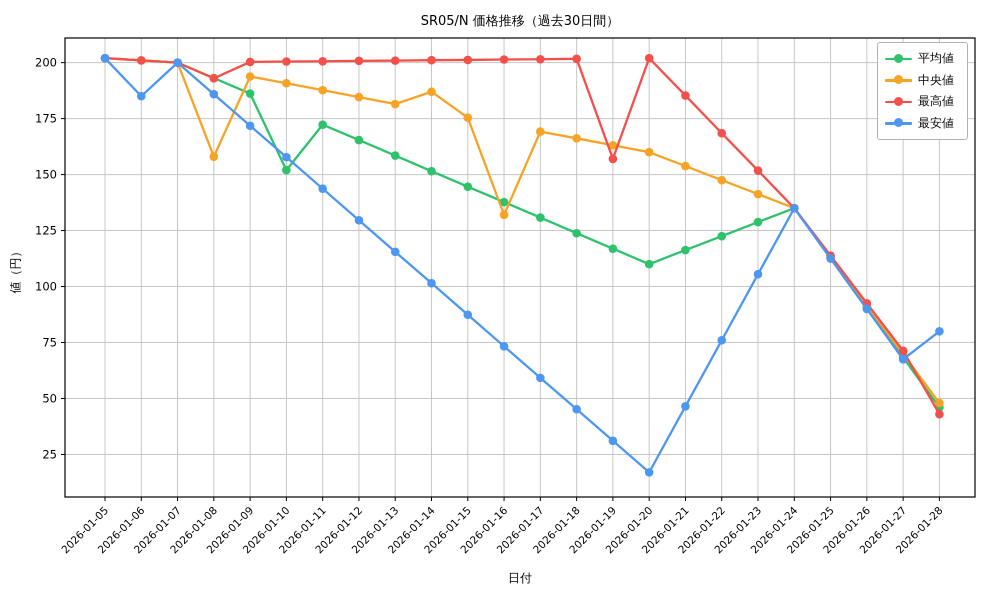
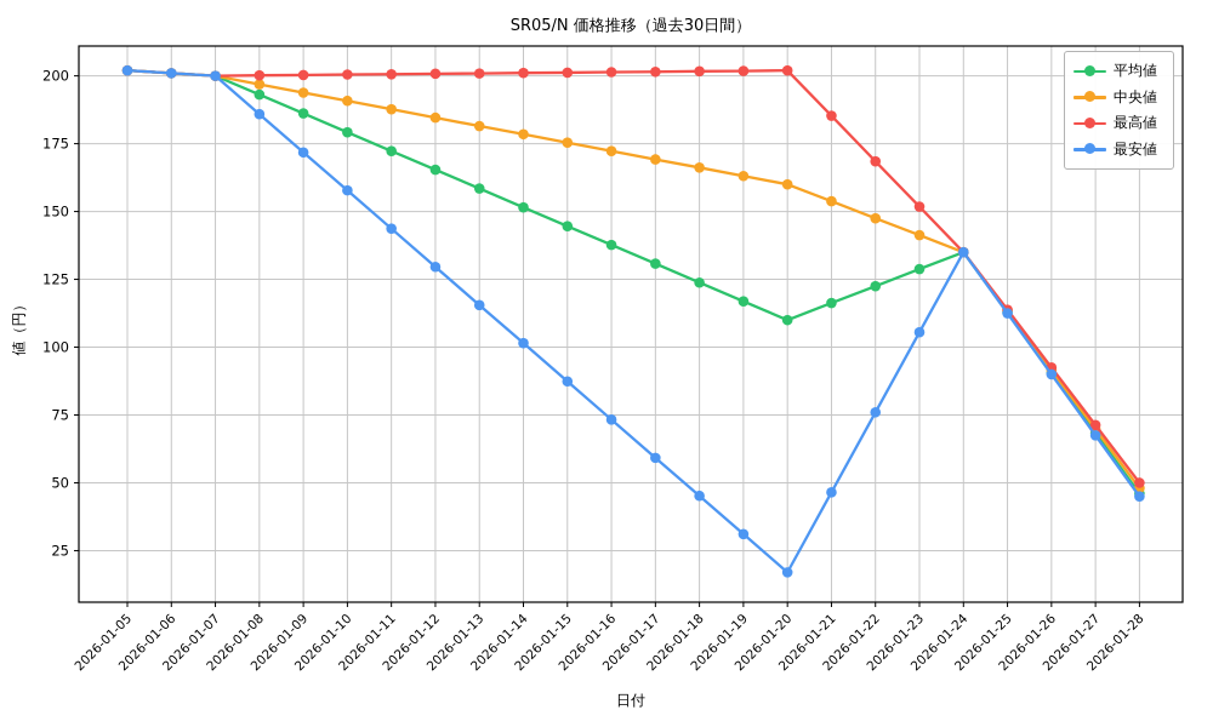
最安値/2026-01-06: 185 -> 201
中央値/2026-01-08: 158 -> 197
最高値/2026-01-08: 193 -> 200
平均値/2026-01-10: 152 -> 179
中央値/2026-01-14: 187 -> 178
中央値/2026-01-16: 132 -> 172
最高値/2026-01-19: 157 -> 202
最高値/2026-01-28: 43 -> 50
最安値/2026-01-28: 80 -> 45
